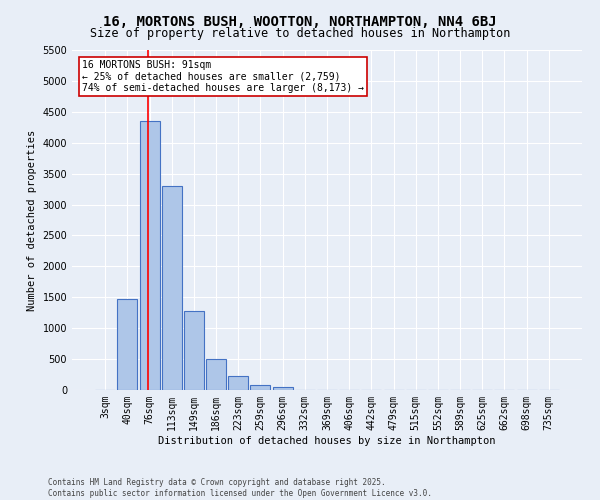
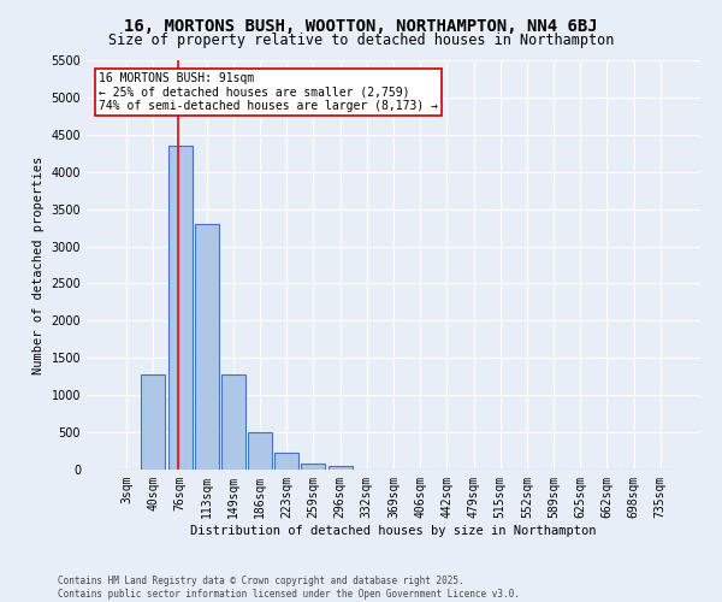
40sqm: 1480 -> 1270
